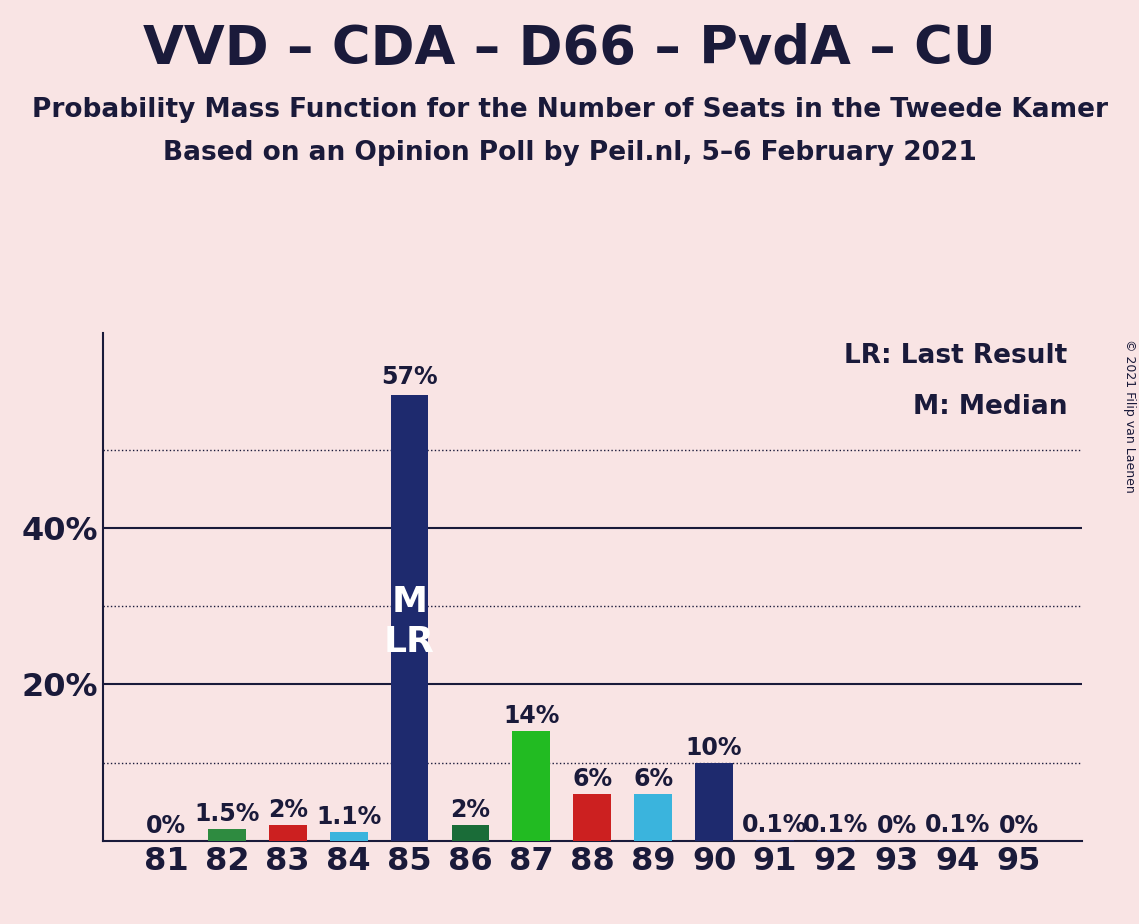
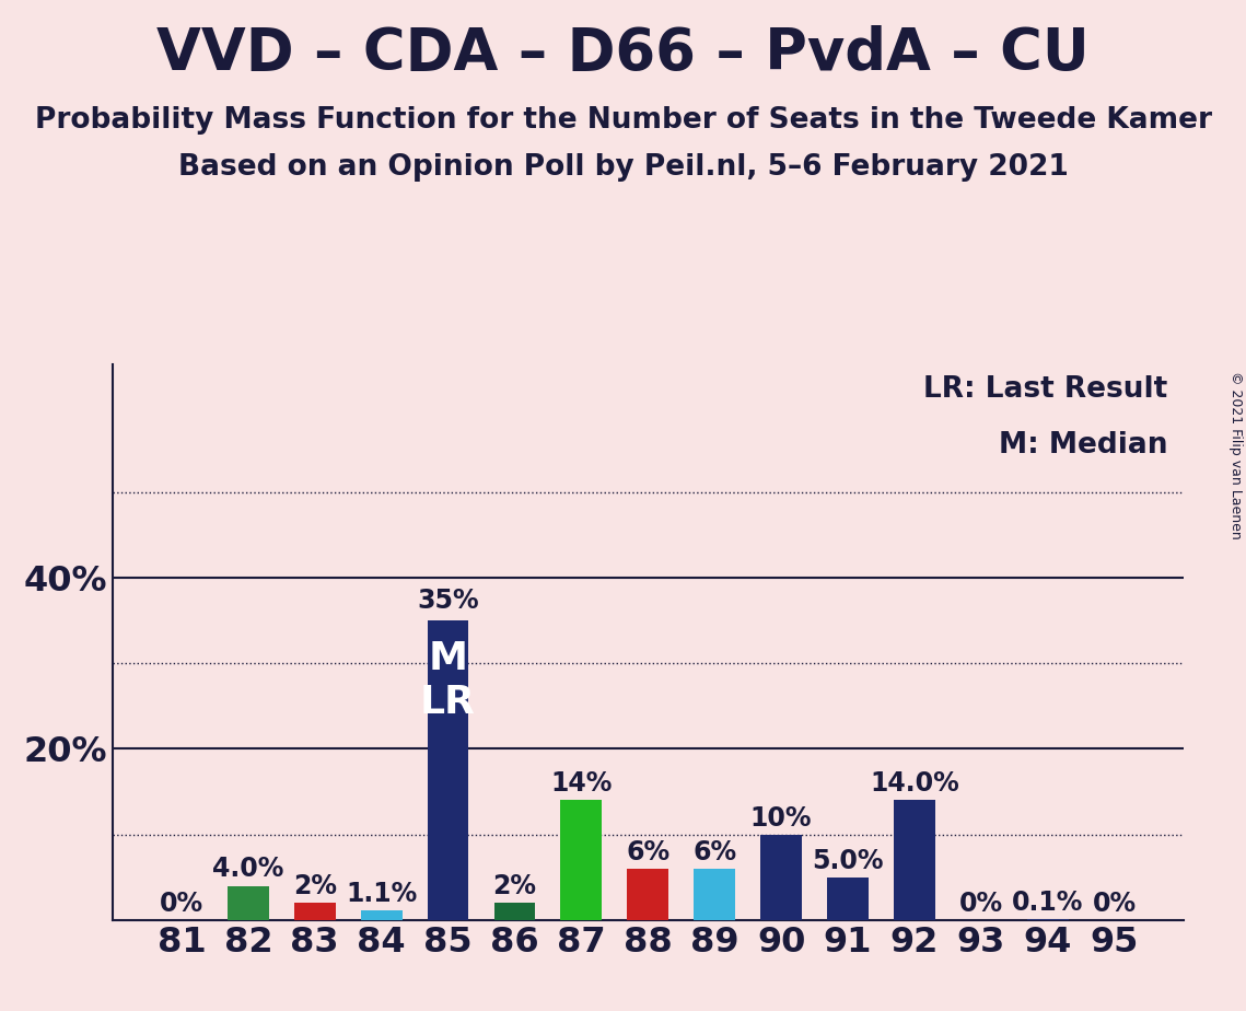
82: 1.5% -> 4.0%
85: 57% -> 35%
91: 0.1% -> 5.0%
92: 0.1% -> 14.0%
